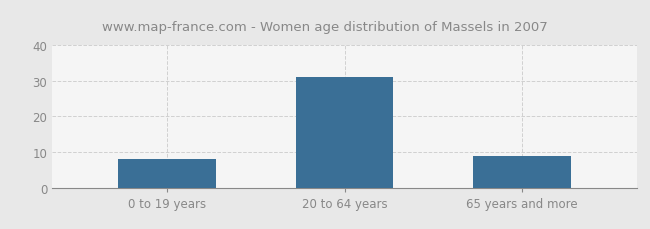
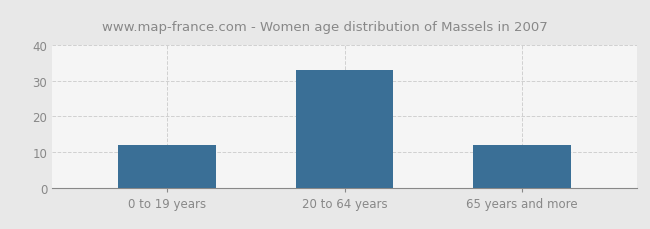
0 to 19 years: 8 -> 12
20 to 64 years: 31 -> 33
65 years and more: 9 -> 12
